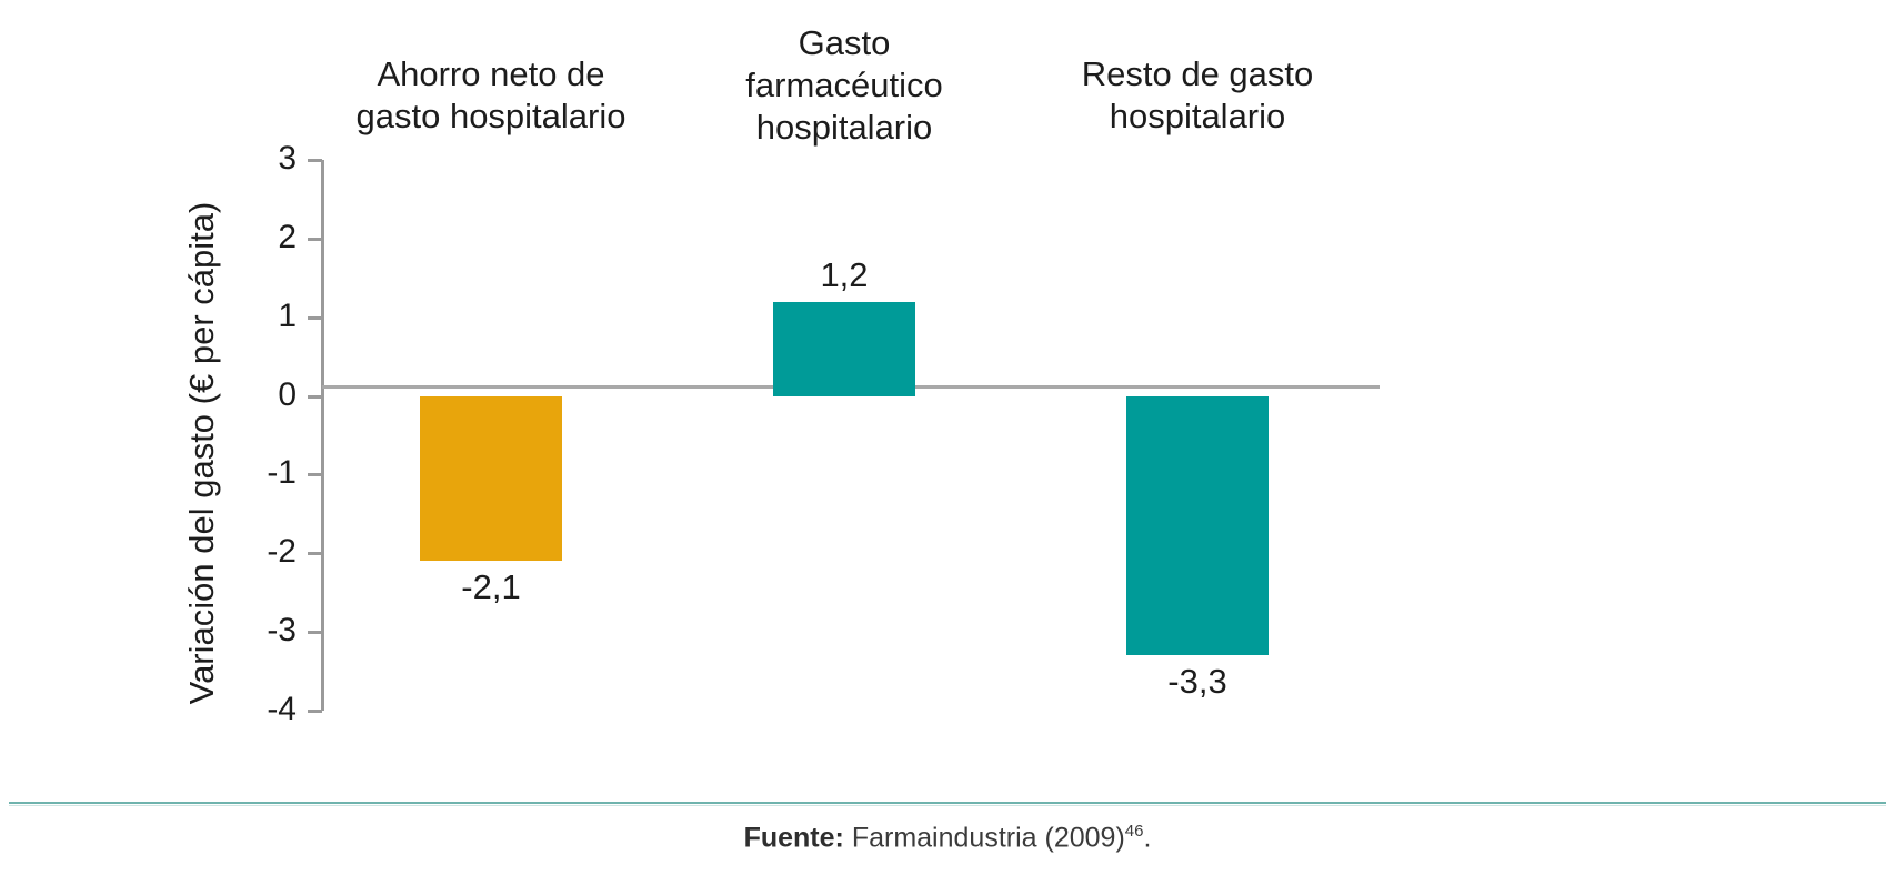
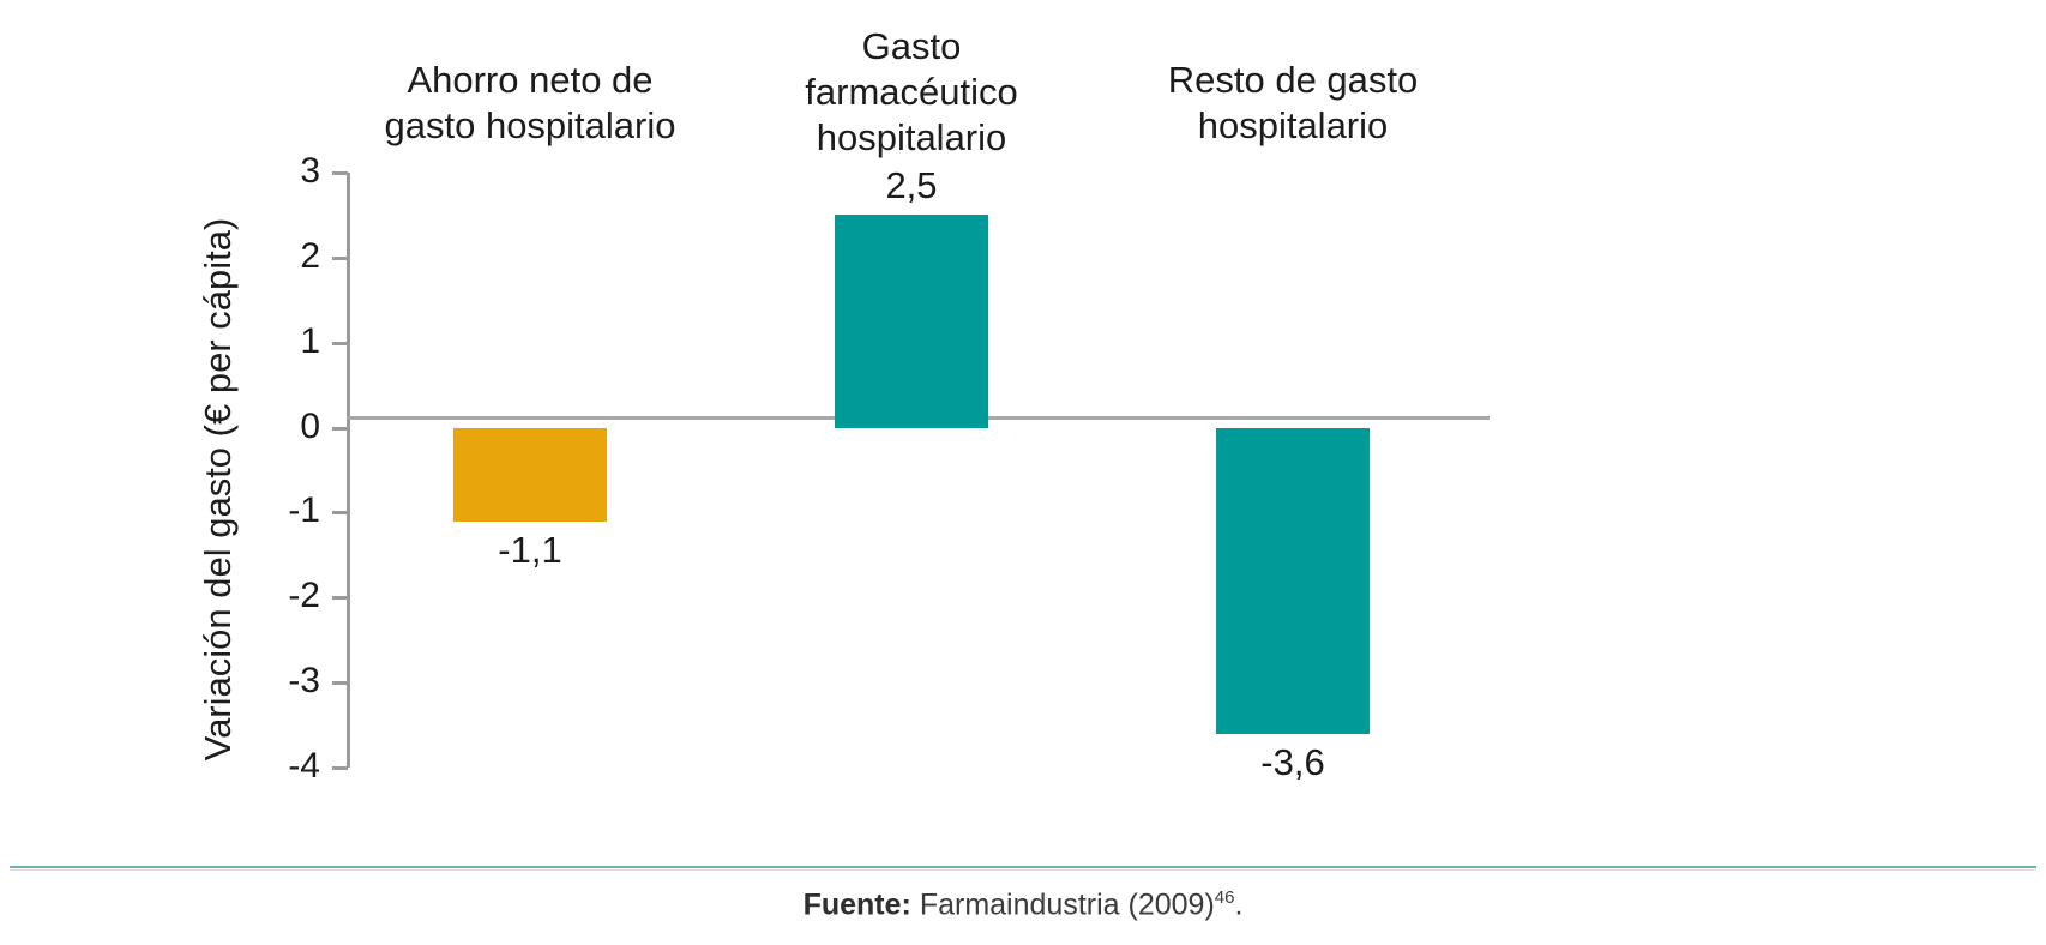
Ahorro neto de gasto hospitalario: -2,1 -> -1,1
Gasto farmacéutico hospitalario: 1,2 -> 2,5
Resto de gasto hospitalario: -3,3 -> -3,6
